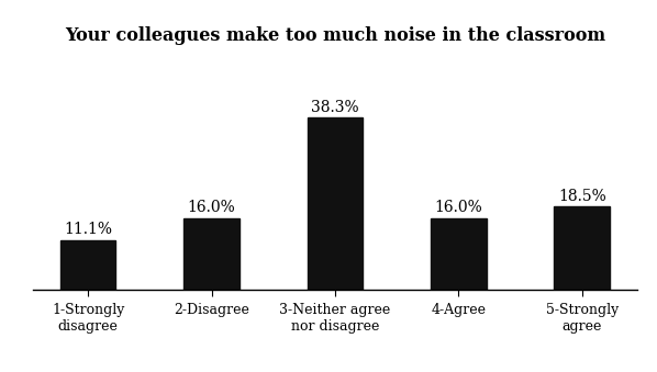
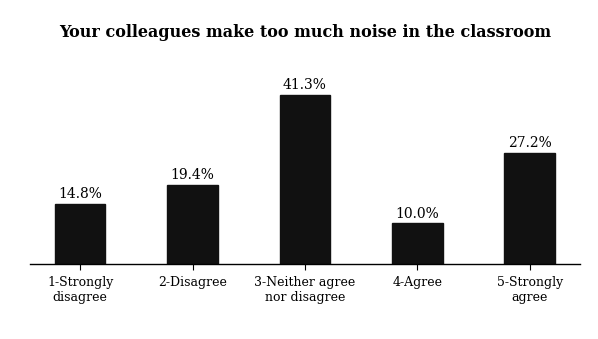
1-Strongly disagree: 11.1% -> 14.8%
2-Disagree: 16.0% -> 19.4%
3-Neither agree nor disagree: 38.3% -> 41.3%
4-Agree: 16.0% -> 10.0%
5-Strongly agree: 18.5% -> 27.2%
